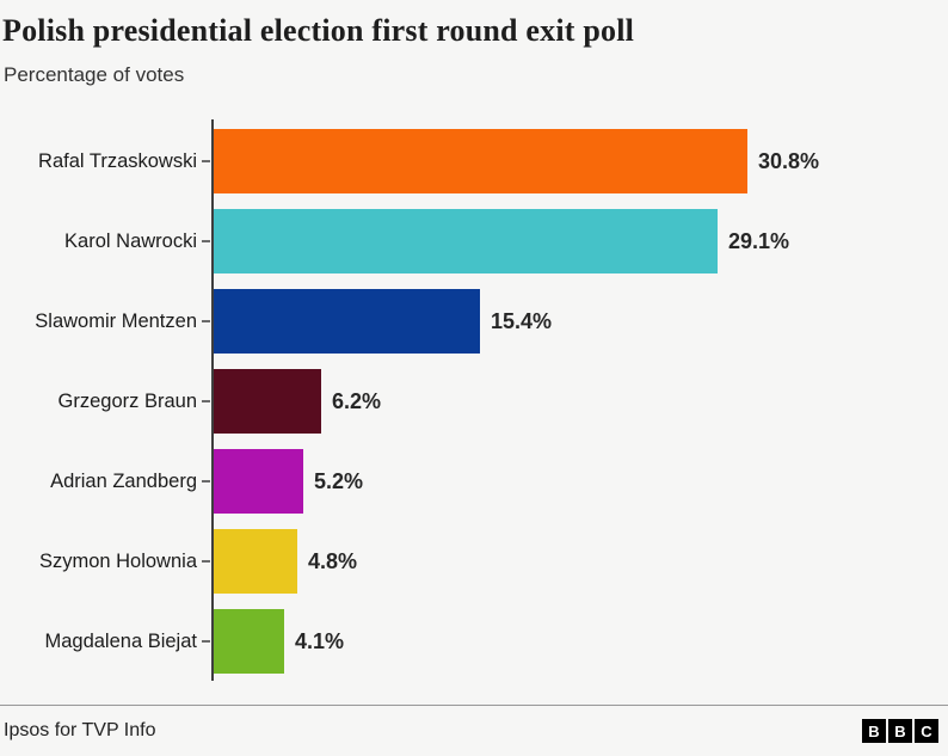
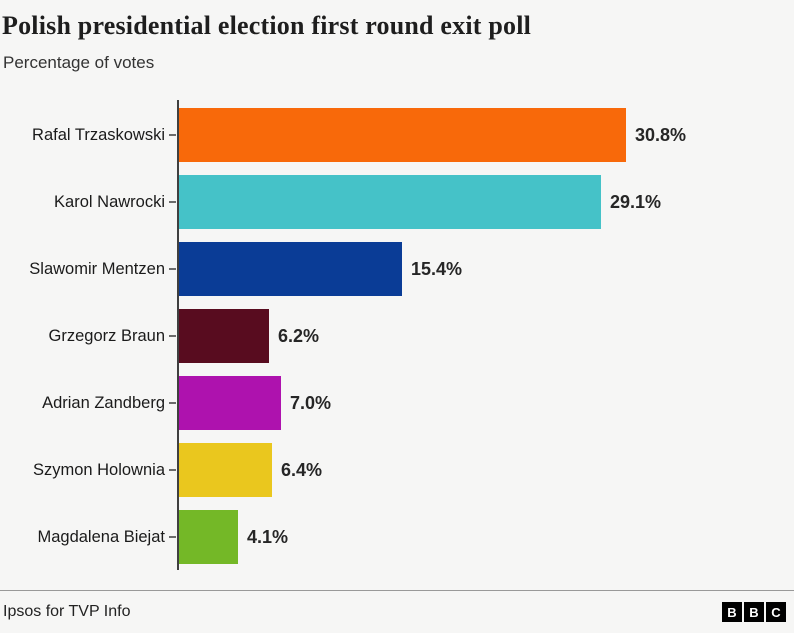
Adrian Zandberg: 5.2% -> 7.0%
Szymon Holownia: 4.8% -> 6.4%
